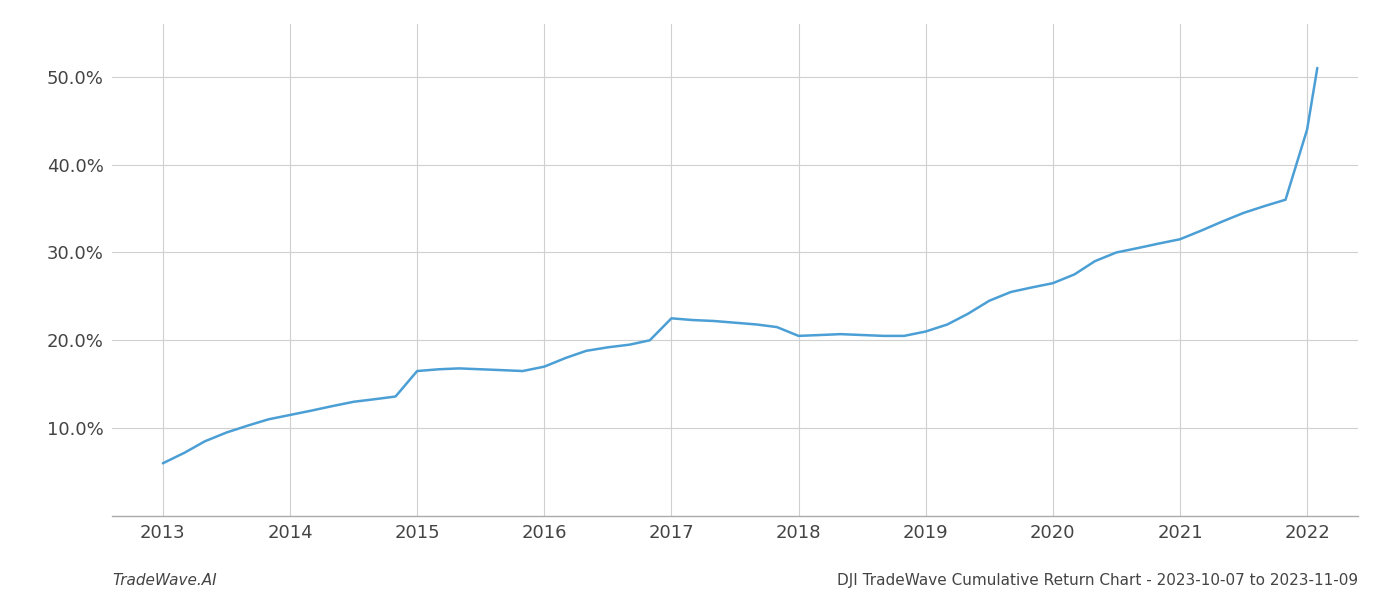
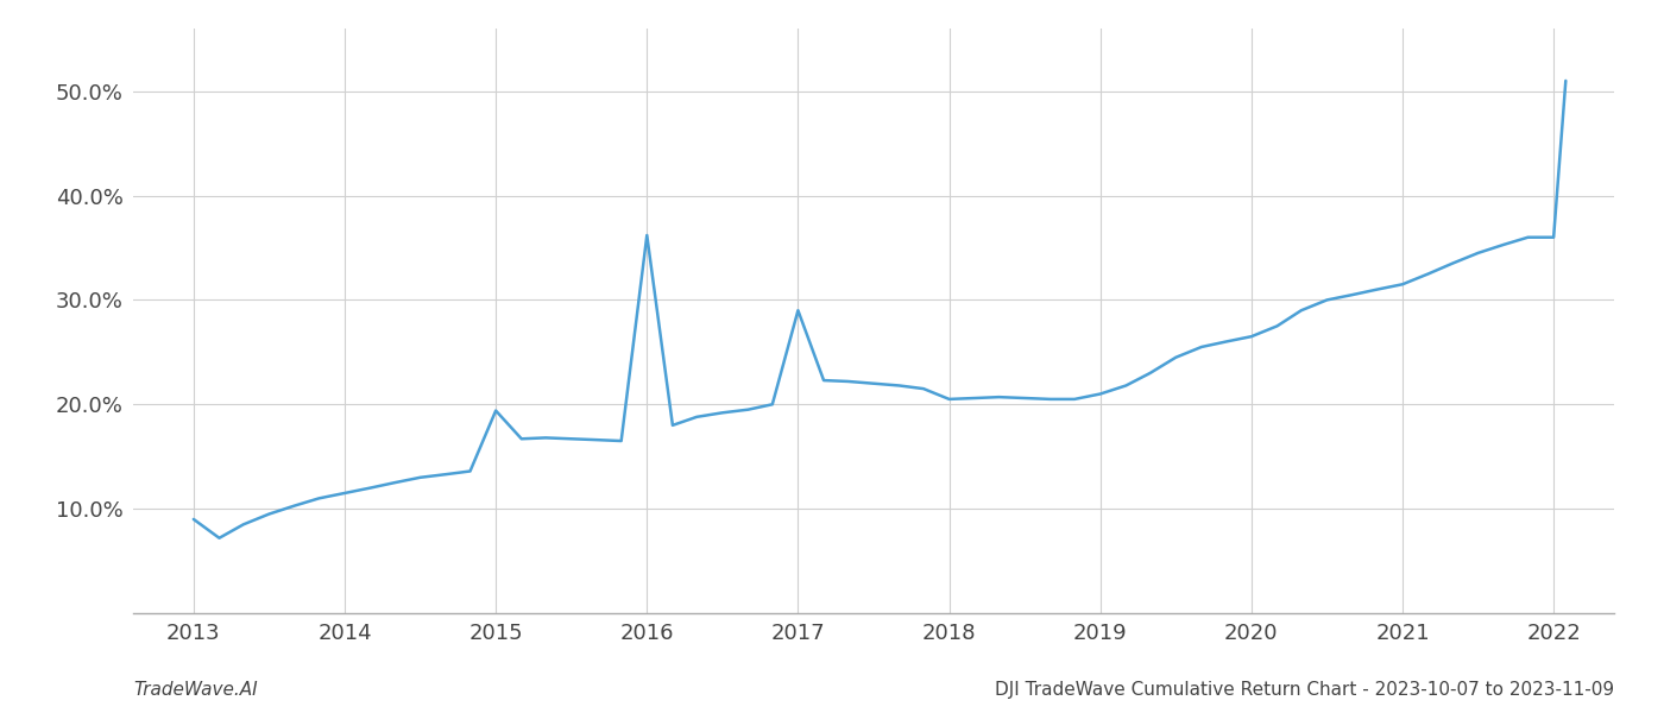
2013: 6.0% -> 9.0%
2015: 16.5% -> 19.4%
2016: 17.0% -> 36.2%
2017: 22.5% -> 29.0%
2022: 44.0% -> 36.0%
